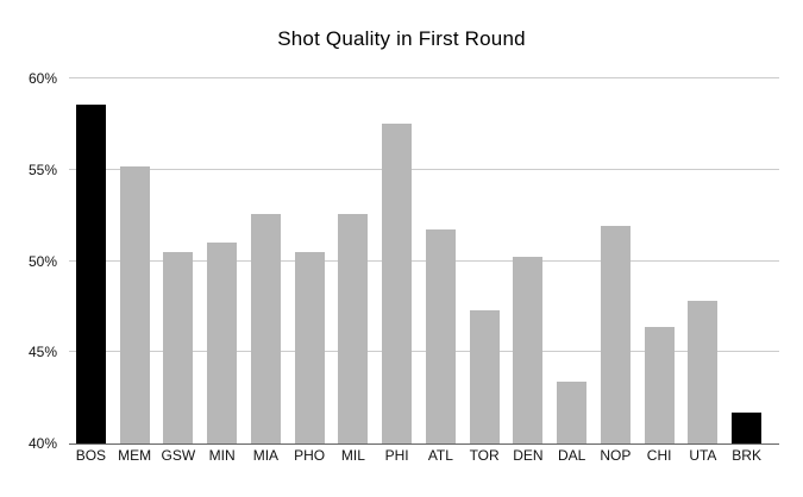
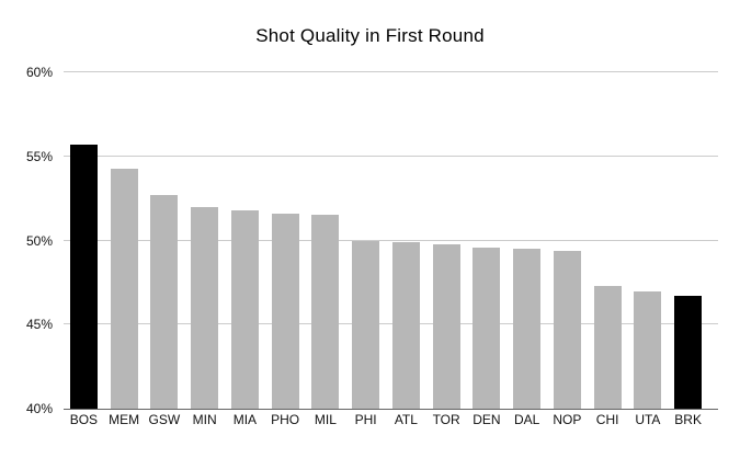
BOS: 58.6% -> 55.7%
MEM: 55.2% -> 54.3%
GSW: 50.5% -> 52.7%
MIN: 51.0% -> 52.0%
MIA: 52.6% -> 51.8%
PHO: 50.5% -> 51.6%
MIL: 52.6% -> 51.5%
PHI: 57.5% -> 50.0%
ATL: 51.7% -> 49.9%
TOR: 47.3% -> 49.8%
DEN: 50.2% -> 49.6%
DAL: 43.4% -> 49.5%
NOP: 51.9% -> 49.4%
CHI: 46.4% -> 47.3%
UTA: 47.8% -> 47.0%
BRK: 41.7% -> 46.7%
